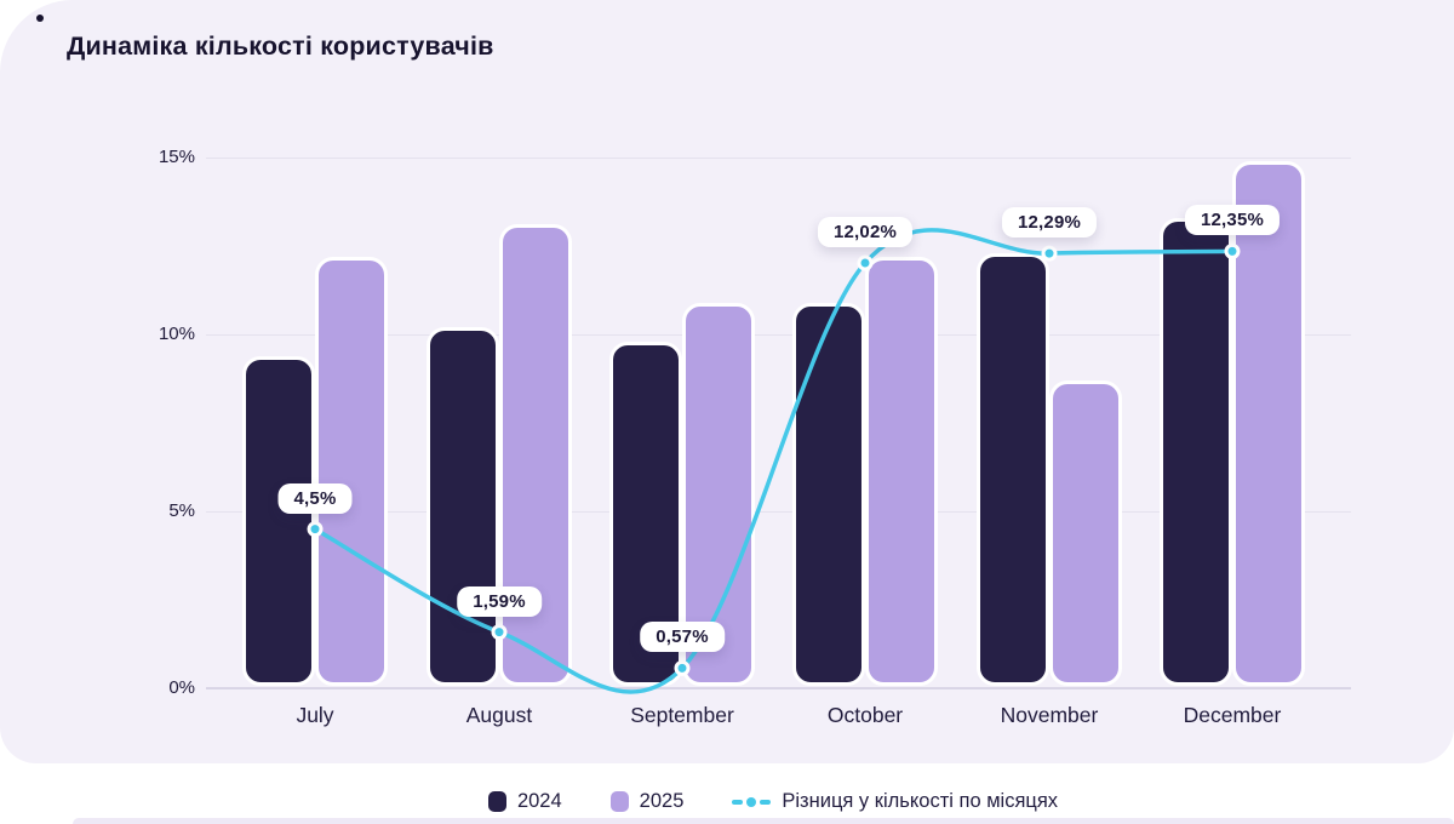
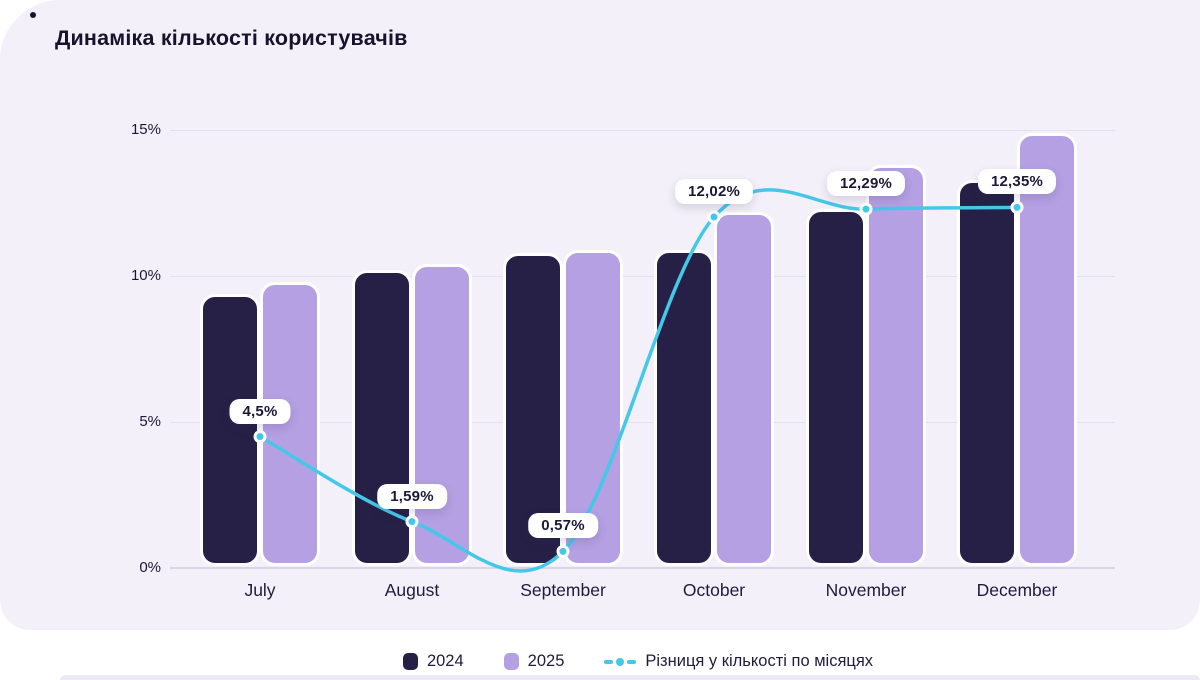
2025/July: 12.2% -> 9.8%
2025/August: 13.1% -> 10.4%
2024/September: 9.8% -> 10.8%
2025/November: 8.7% -> 13.8%
